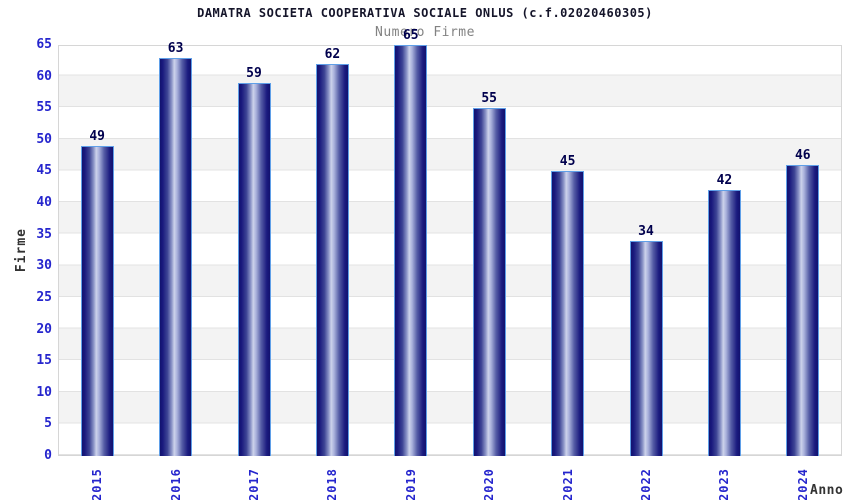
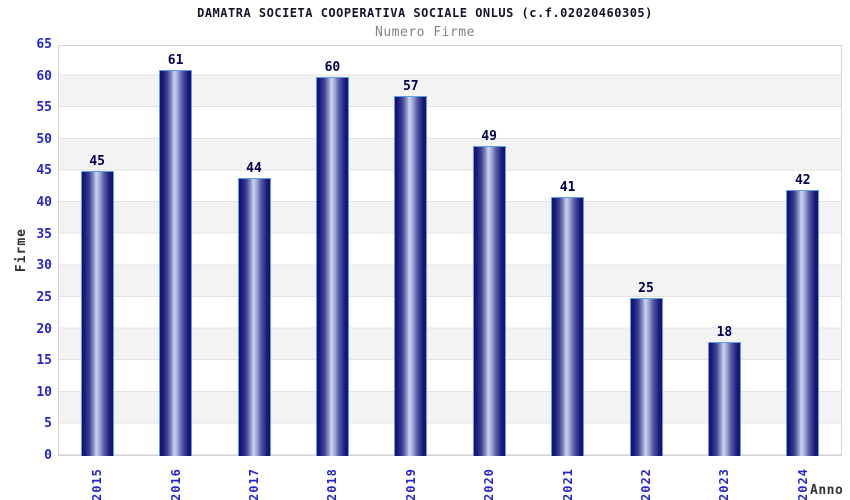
2015: 49 -> 45
2016: 63 -> 61
2017: 59 -> 44
2018: 62 -> 60
2019: 65 -> 57
2020: 55 -> 49
2021: 45 -> 41
2022: 34 -> 25
2023: 42 -> 18
2024: 46 -> 42
